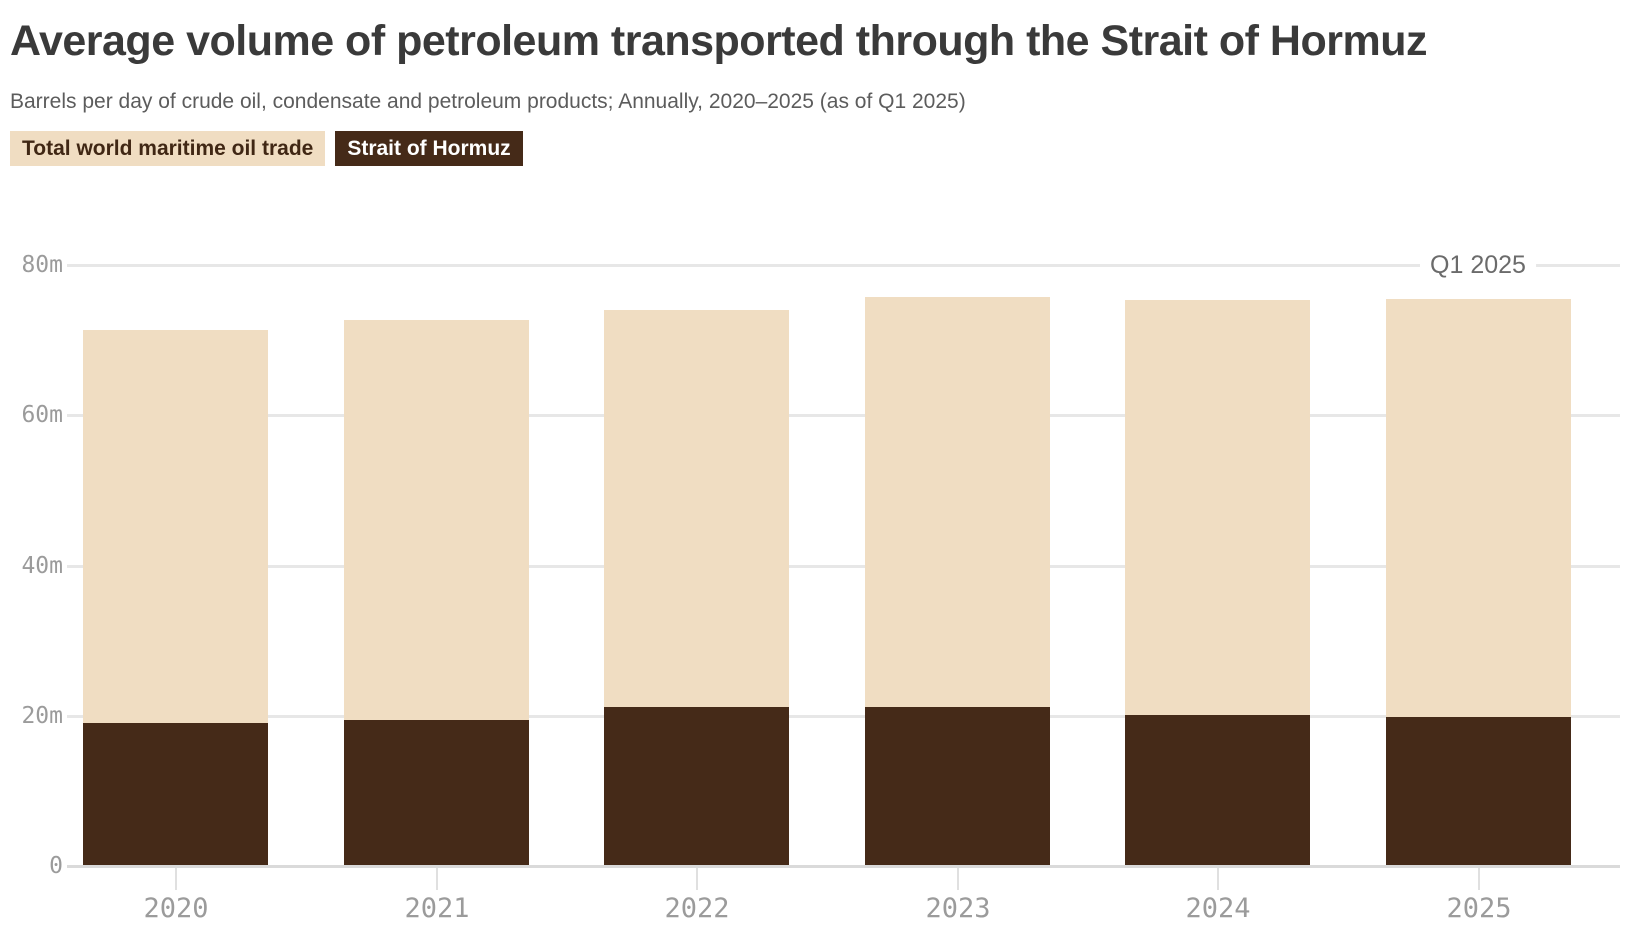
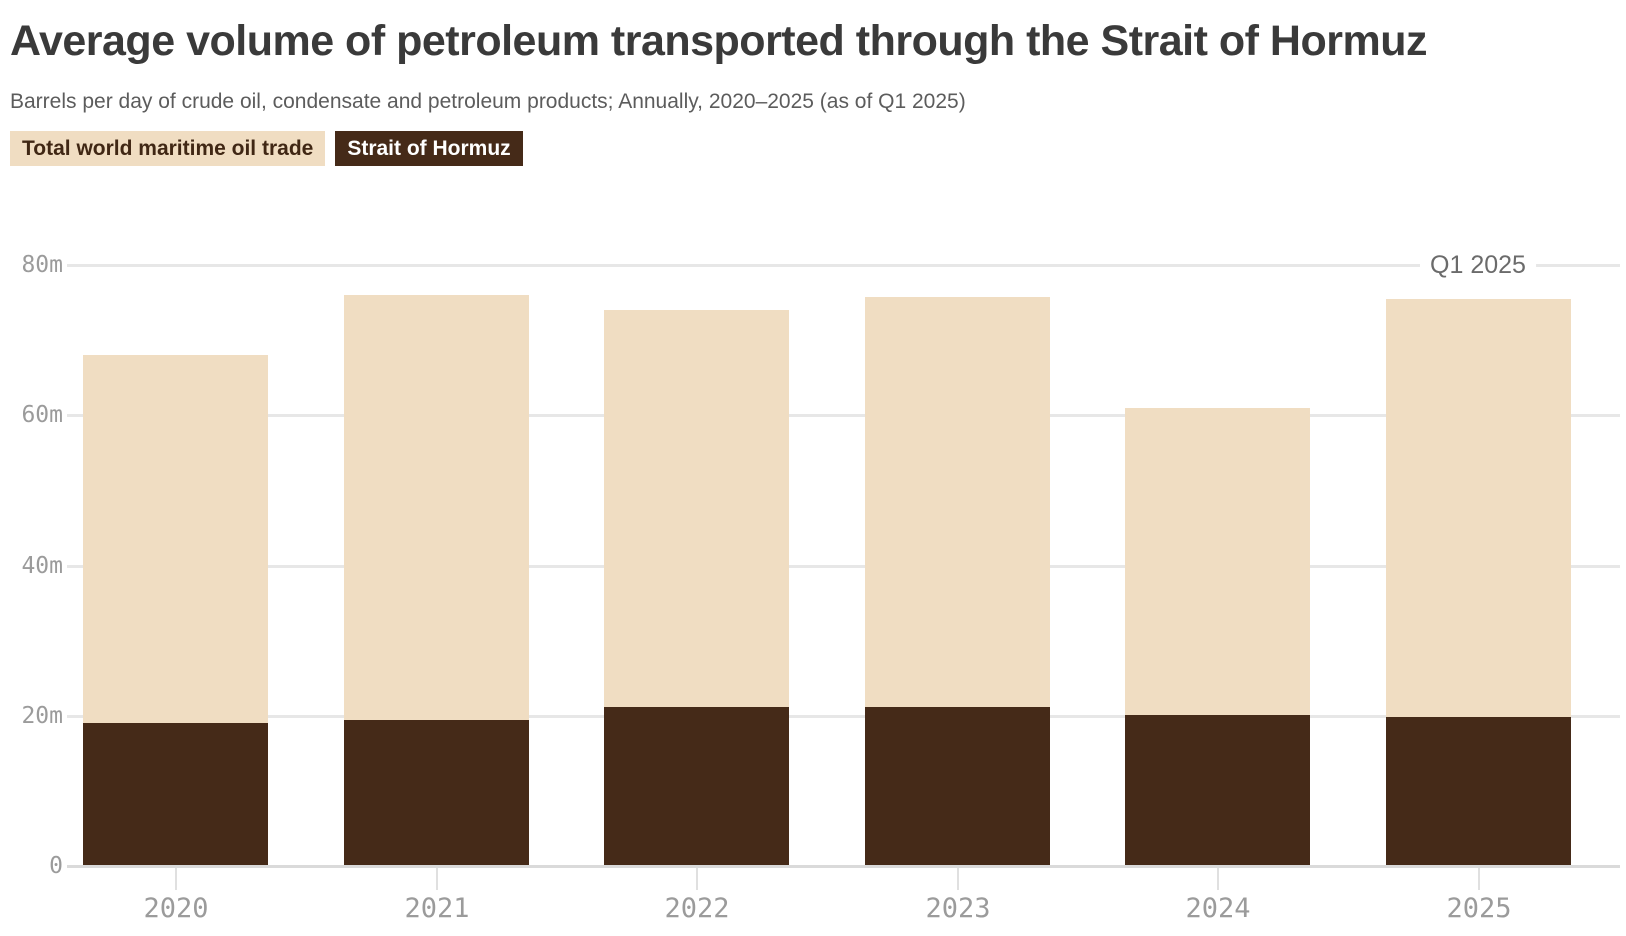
Total world maritime oil trade/2020: 71m -> 68m
Total world maritime oil trade/2021: 73m -> 76m
Total world maritime oil trade/2024: 75m -> 61m
